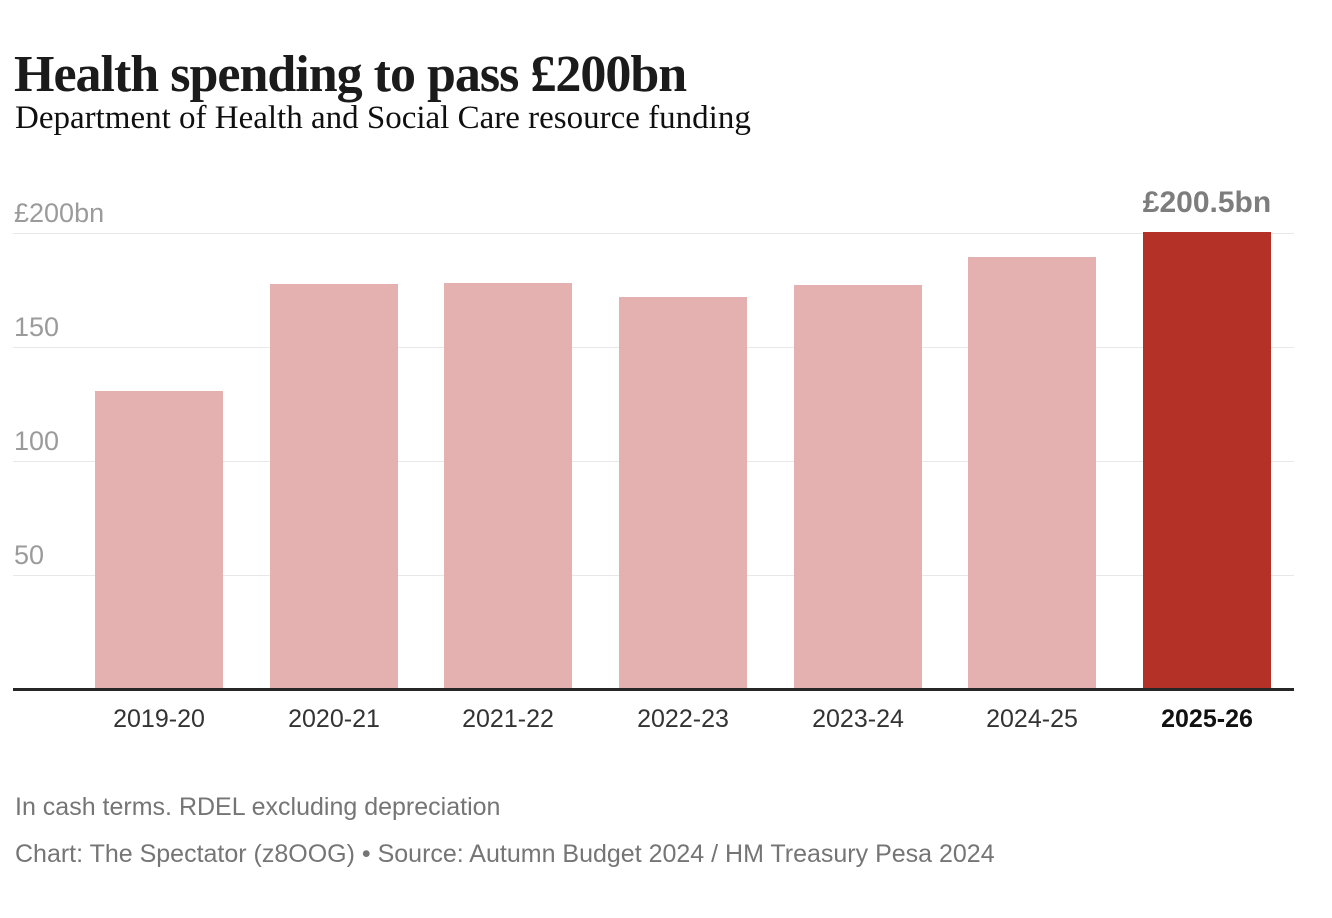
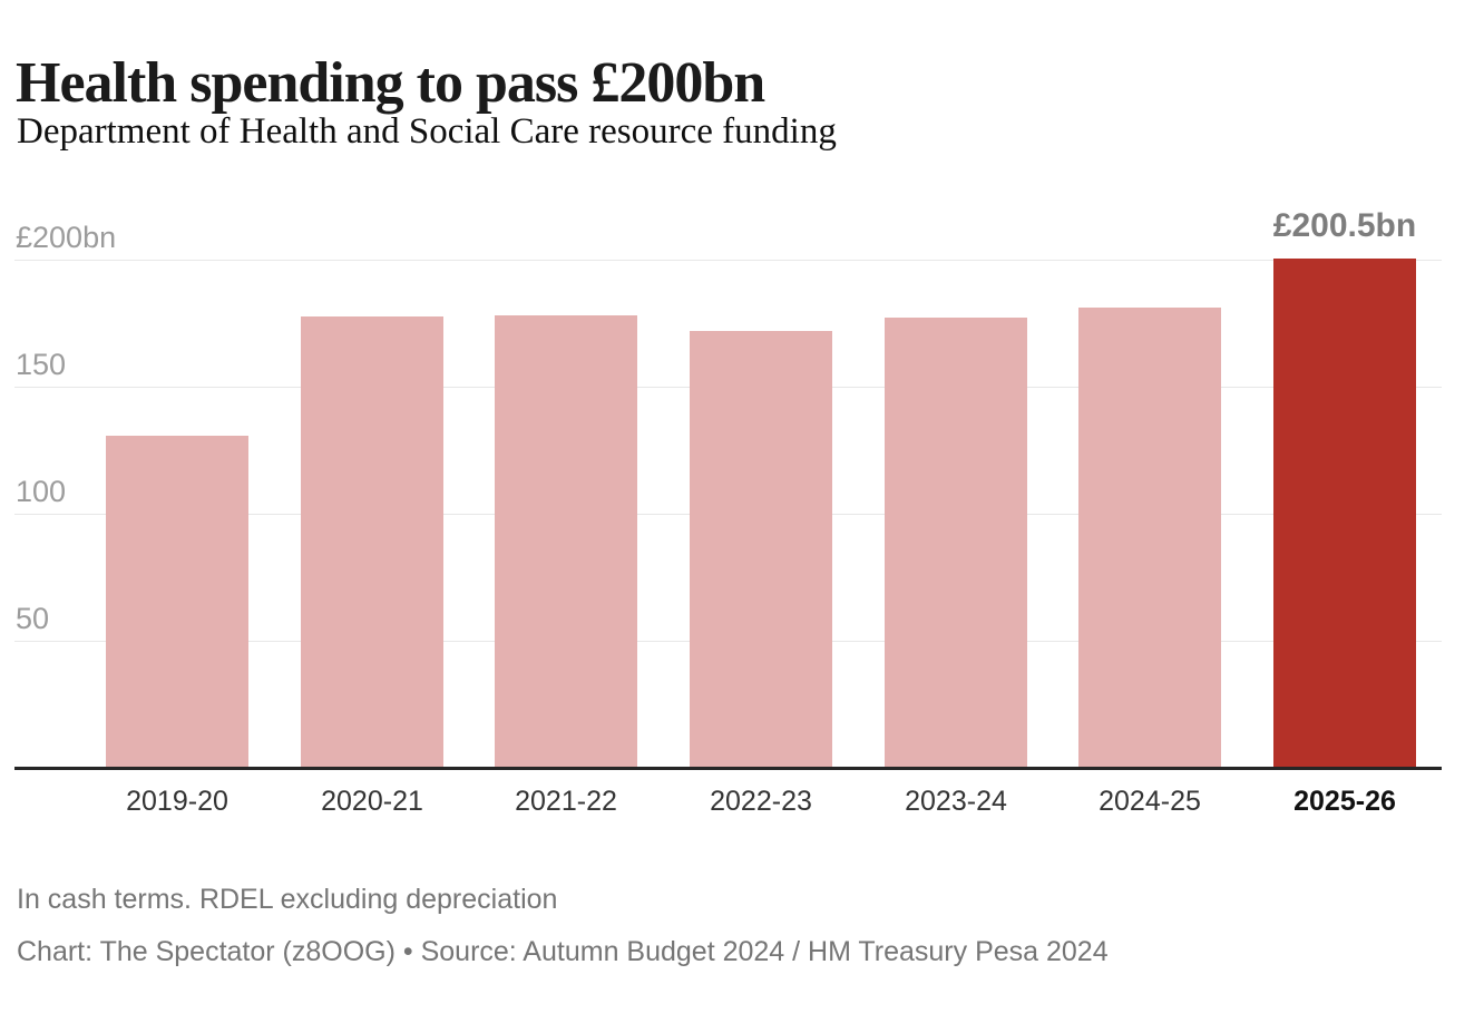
2024-25: 190 -> 181
